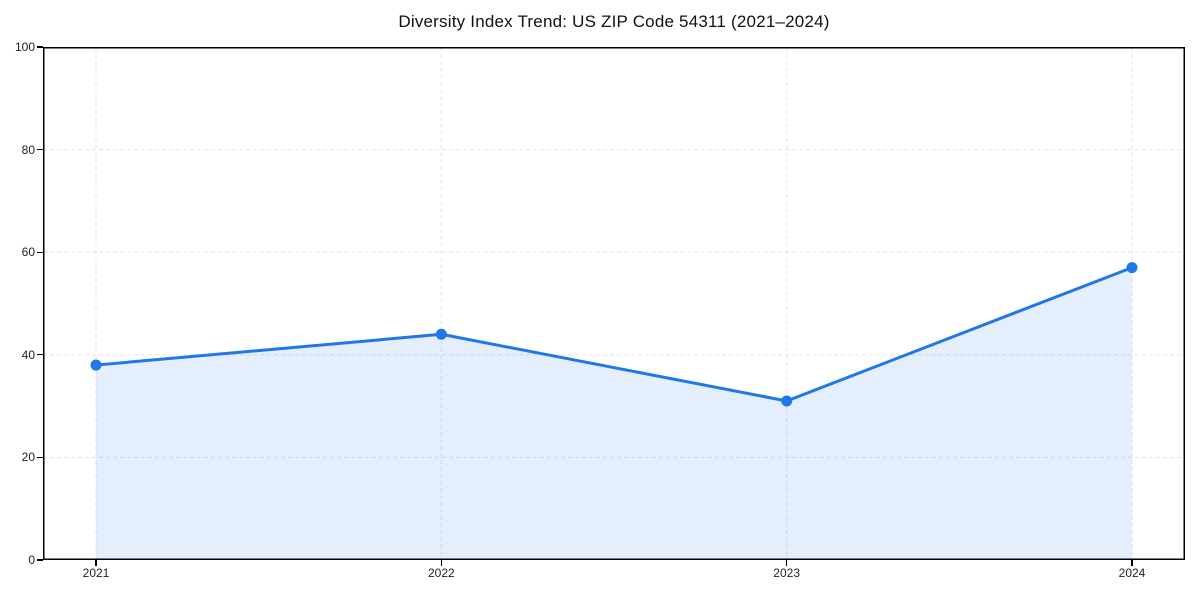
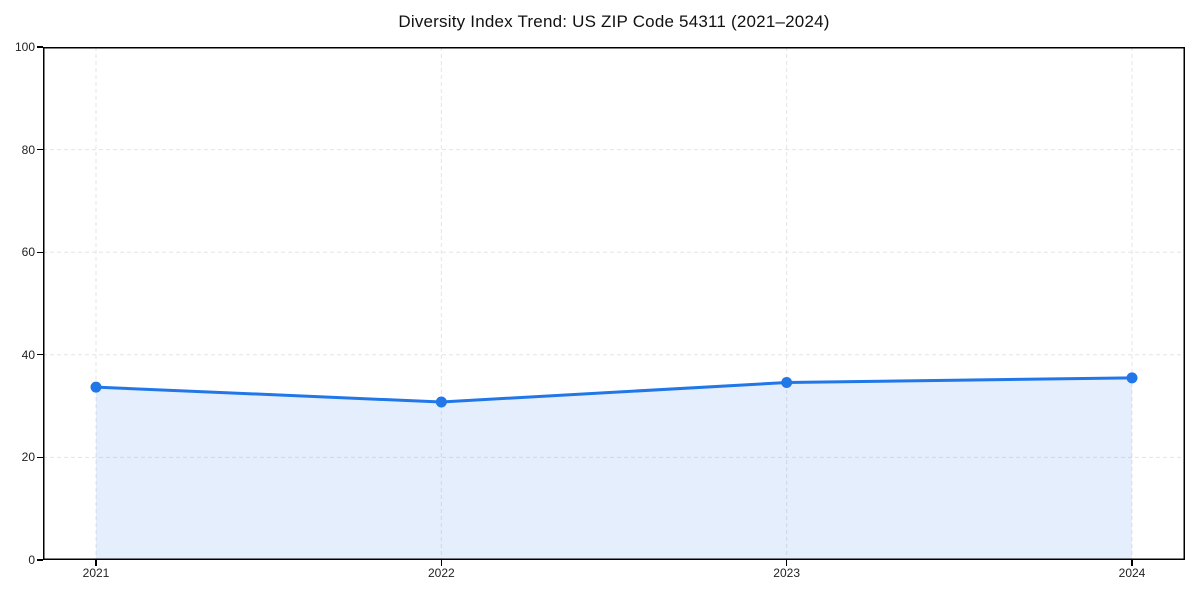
2021: 38 -> 34
2022: 44 -> 31
2023: 31 -> 35
2024: 57 -> 36
